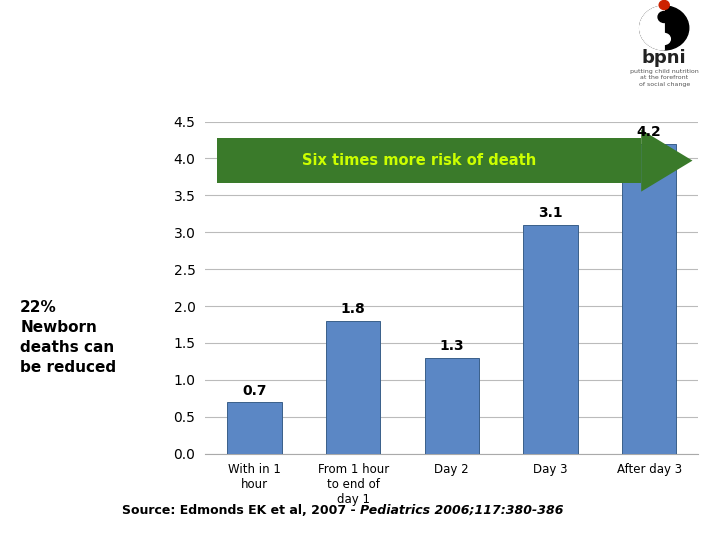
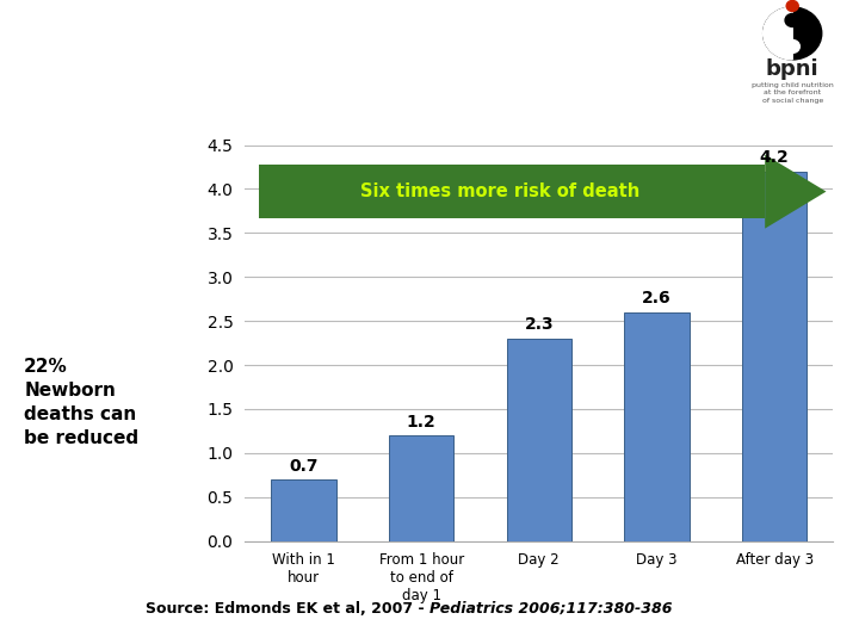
From 1 hour to end of day 1: 1.8 -> 1.2
Day 2: 1.3 -> 2.3
Day 3: 3.1 -> 2.6
